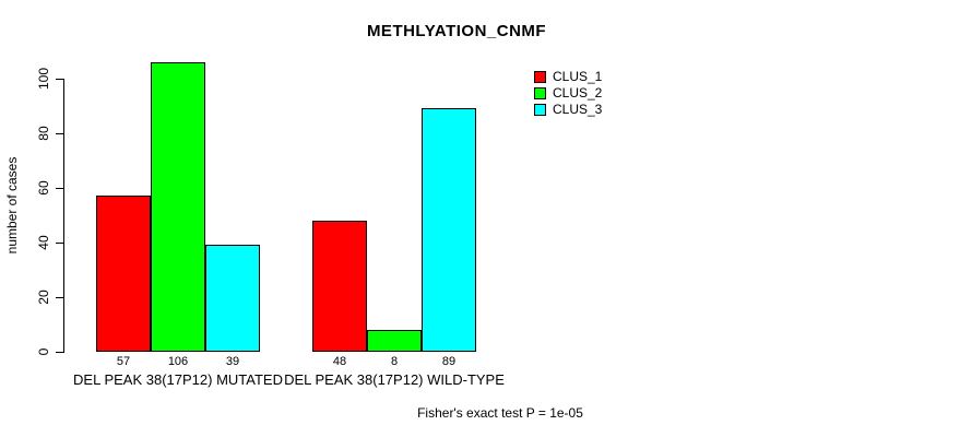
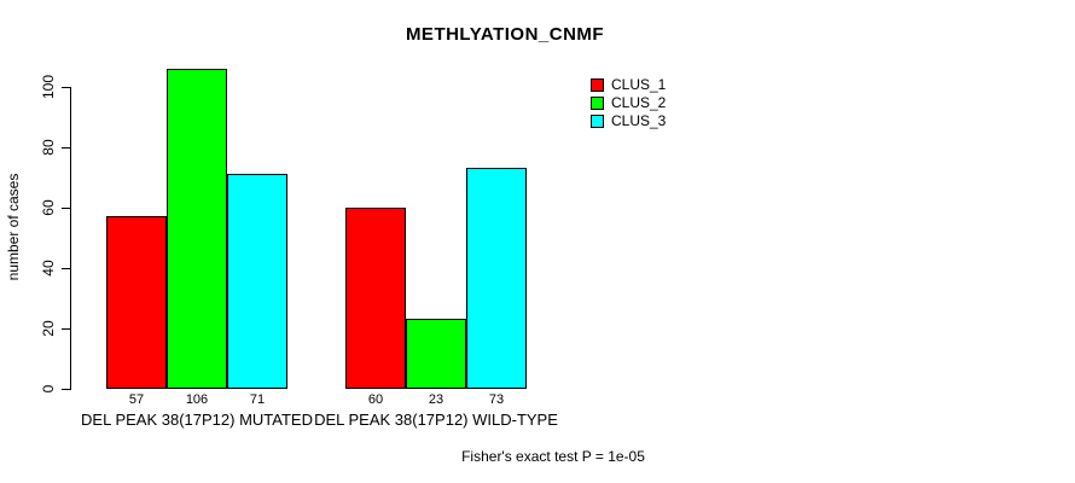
CLUS_3/DEL PEAK 38(17P12) MUTATED: 39 -> 71
CLUS_1/DEL PEAK 38(17P12) WILD-TYPE: 48 -> 60
CLUS_2/DEL PEAK 38(17P12) WILD-TYPE: 8 -> 23
CLUS_3/DEL PEAK 38(17P12) WILD-TYPE: 89 -> 73
